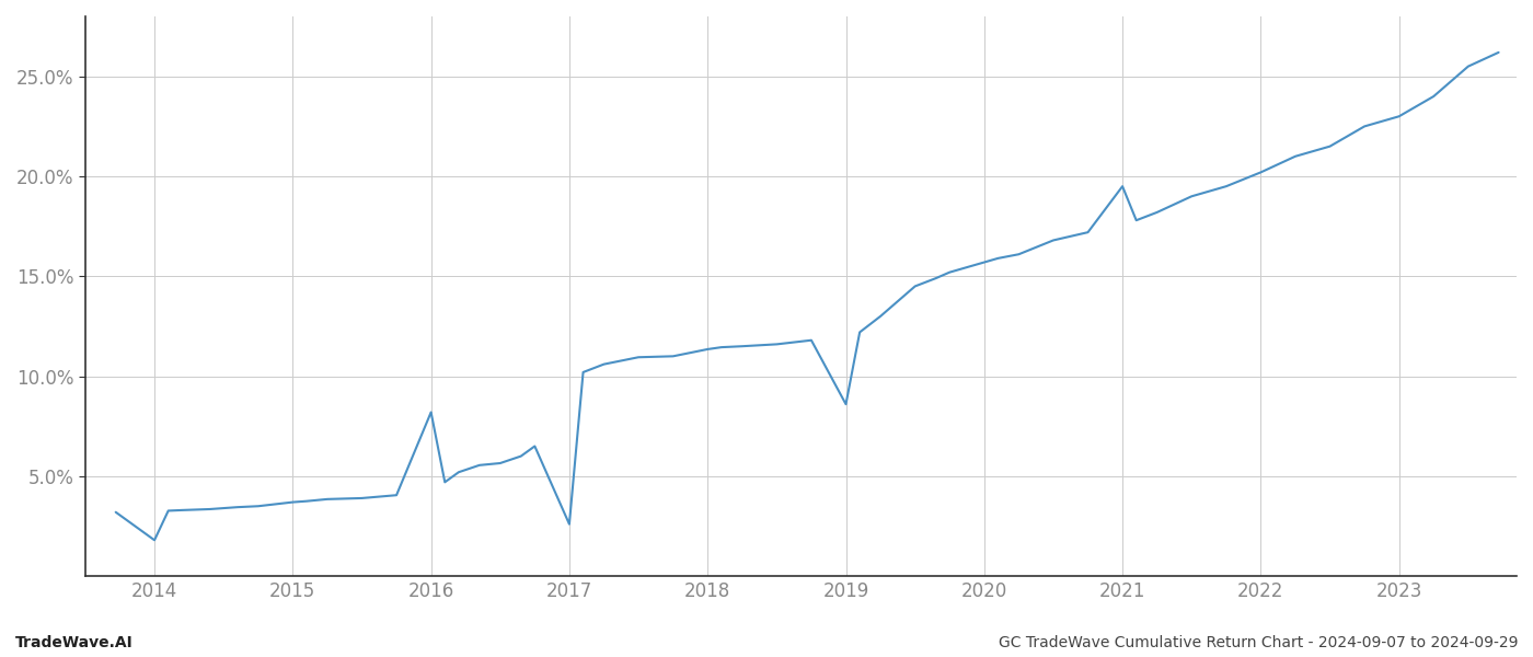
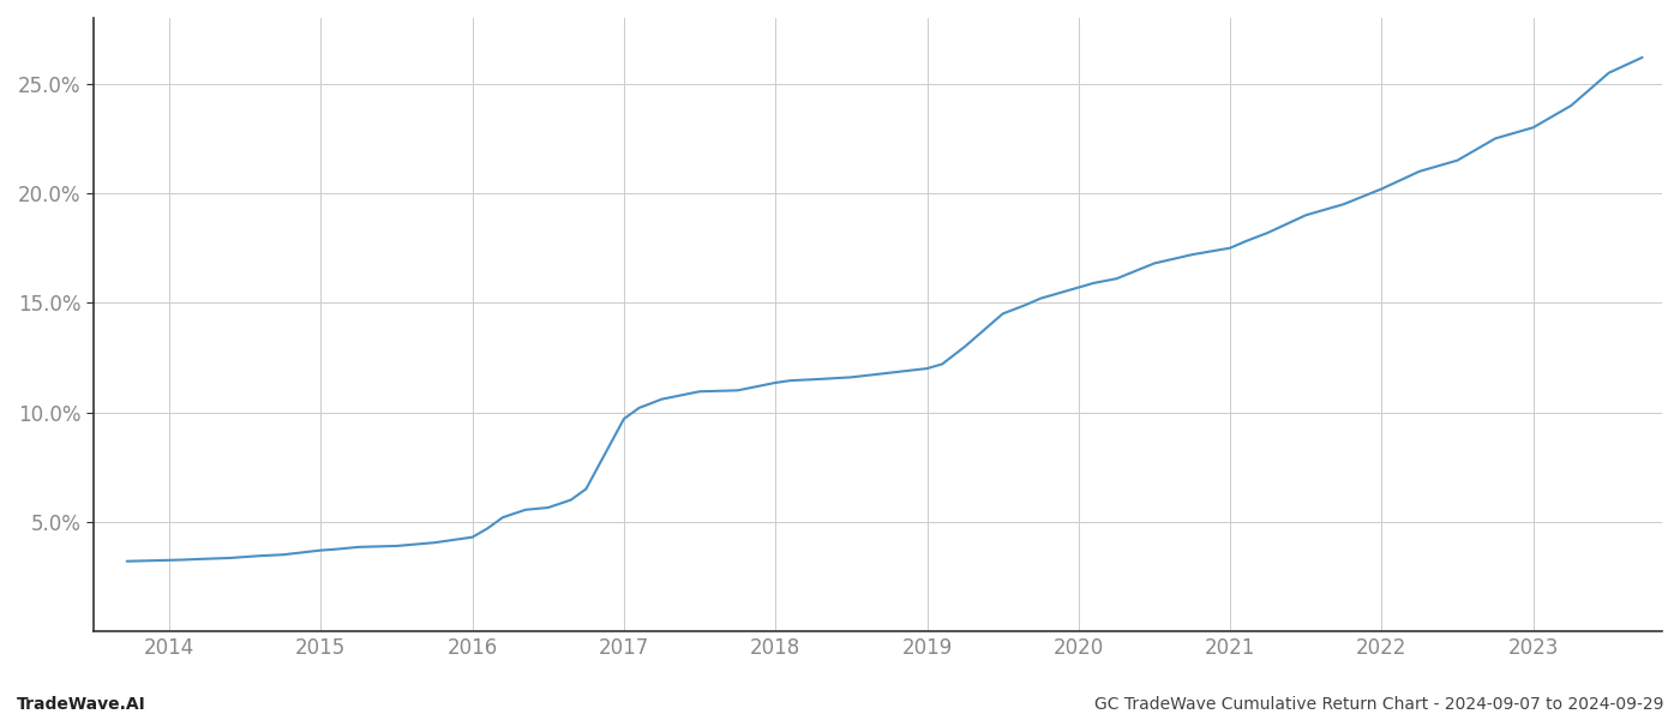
2014: 1.8% -> 3.2%
2016: 8.2% -> 4.3%
2017: 2.6% -> 9.7%
2019: 8.6% -> 12.0%
2021: 19.5% -> 17.5%
